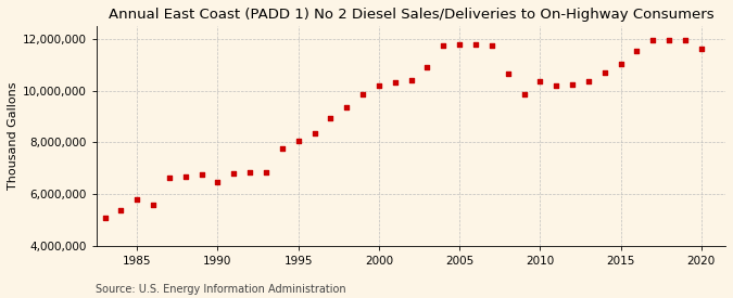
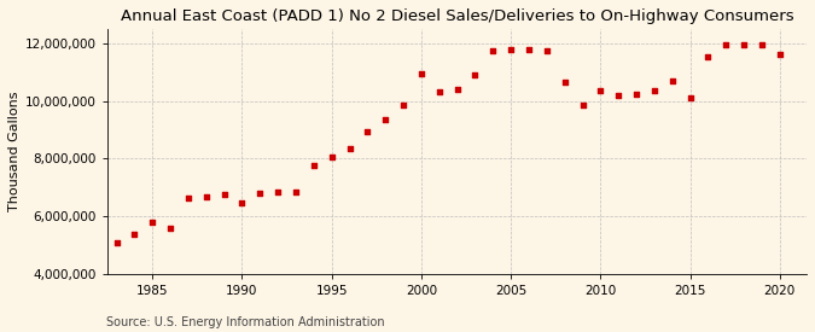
2000: 10,200,000 -> 10,950,000
2015: 11,050,000 -> 10,100,000
